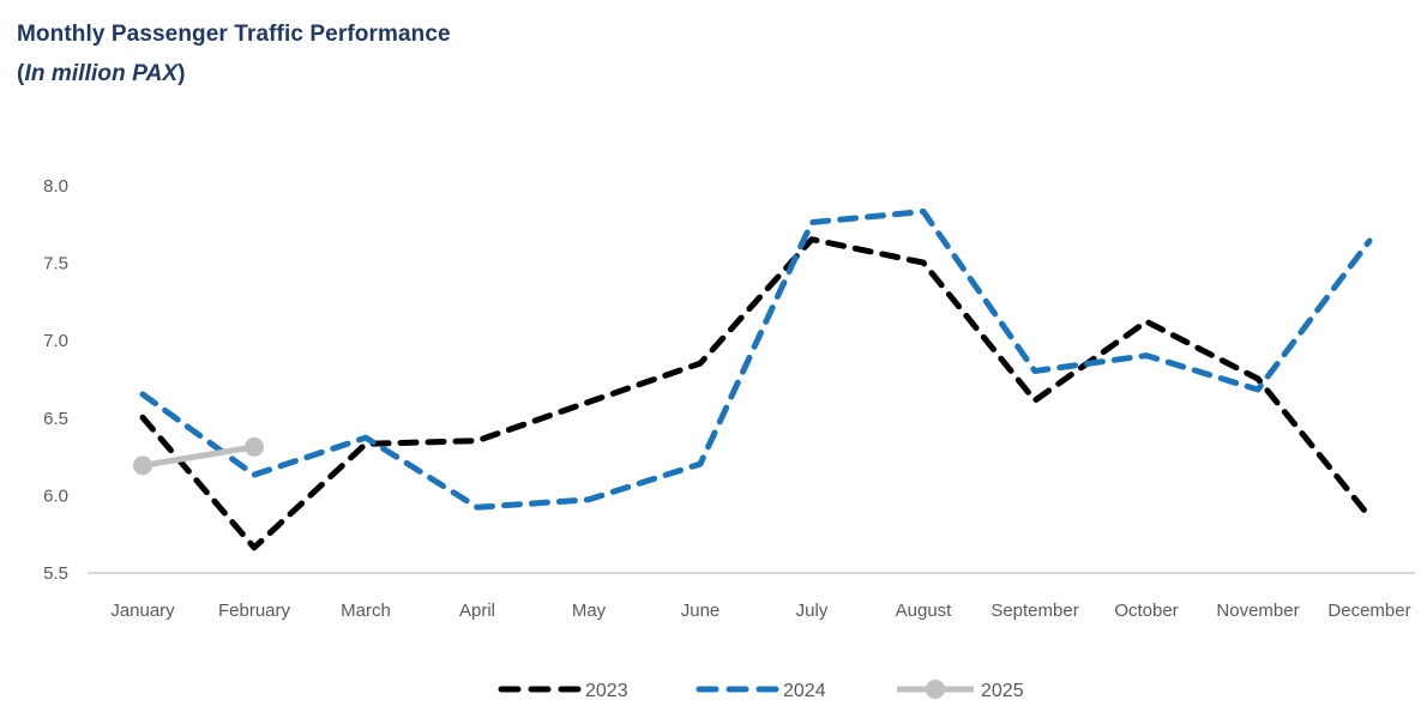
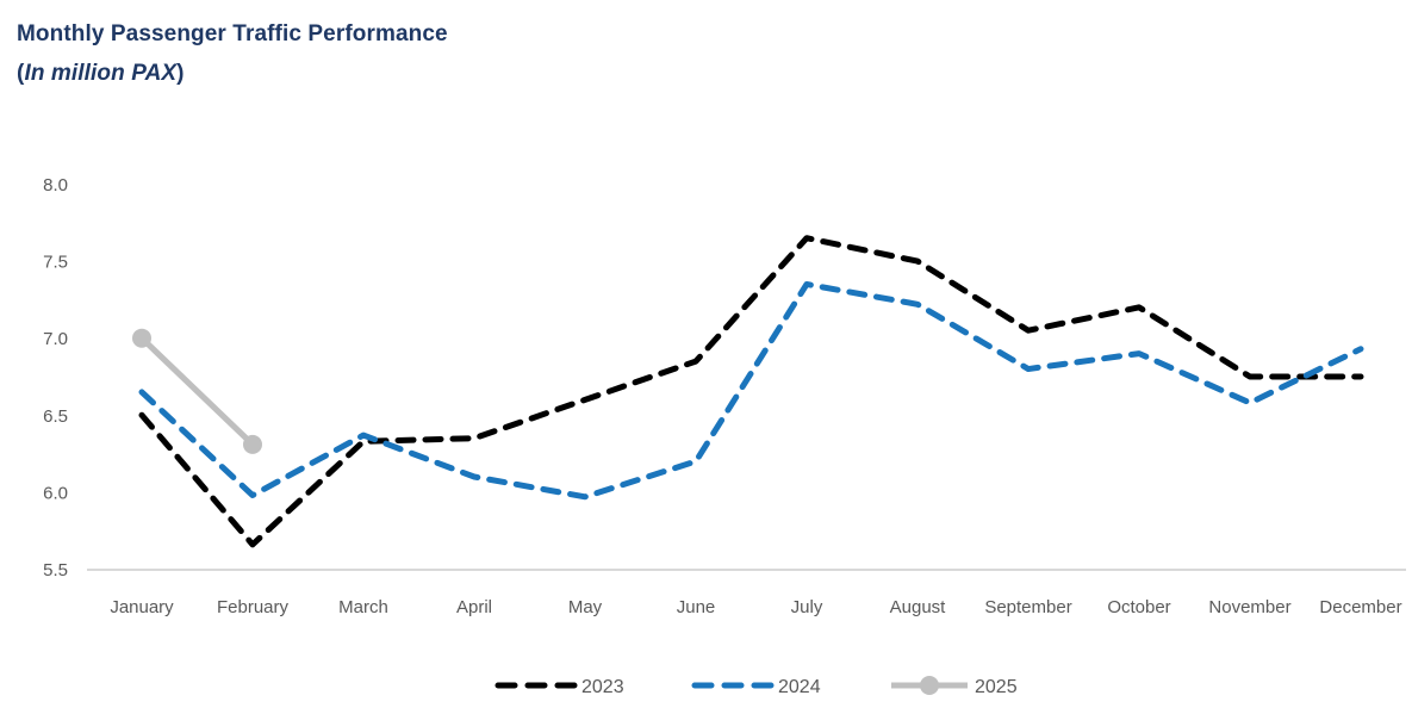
2025/January: 6.19 -> 7.00
2024/February: 6.13 -> 5.98
2024/April: 5.92 -> 6.10
2024/July: 7.76 -> 7.35
2024/August: 7.83 -> 7.22
2023/September: 6.61 -> 7.05
2023/October: 7.12 -> 7.20
2024/November: 6.68 -> 6.58
2023/December: 5.86 -> 6.75
2024/December: 7.64 -> 6.93
